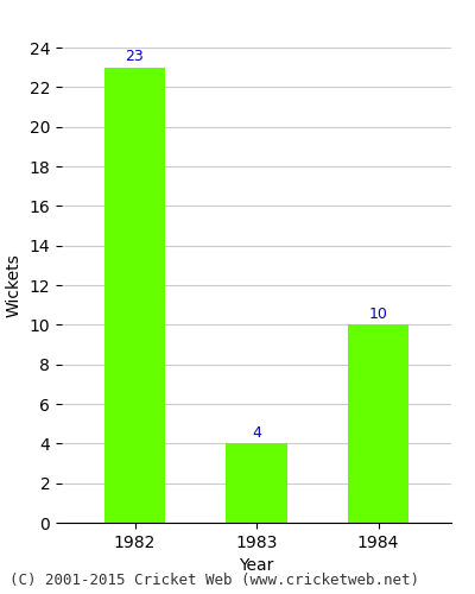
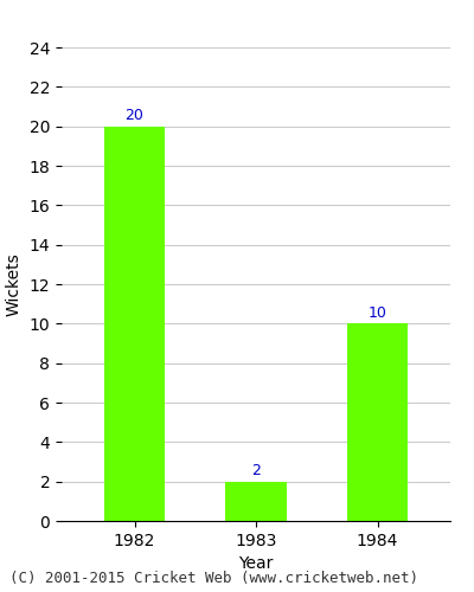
1982: 23 -> 20
1983: 4 -> 2
